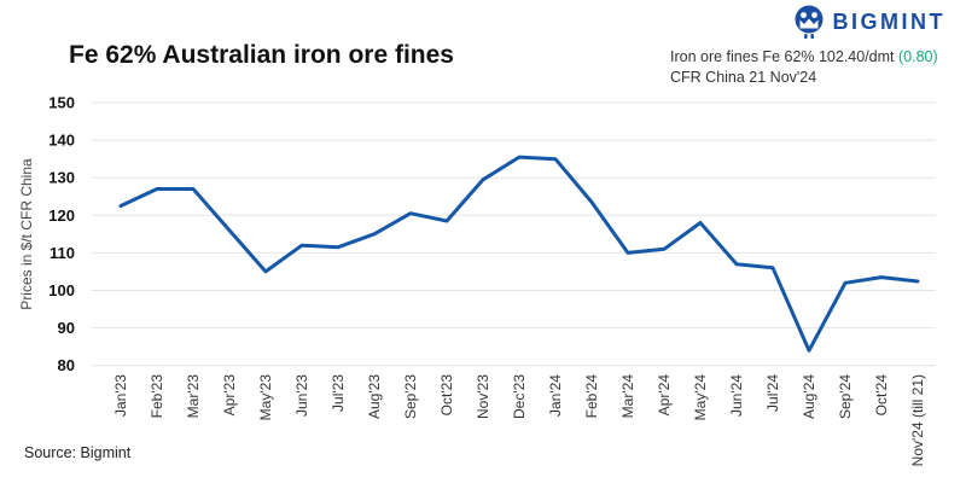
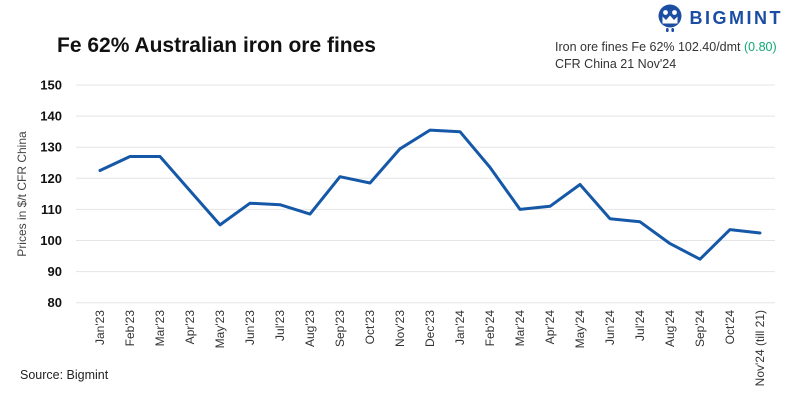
Aug'23: 115 -> 108
Aug'24: 84 -> 99
Sep'24: 102 -> 94
